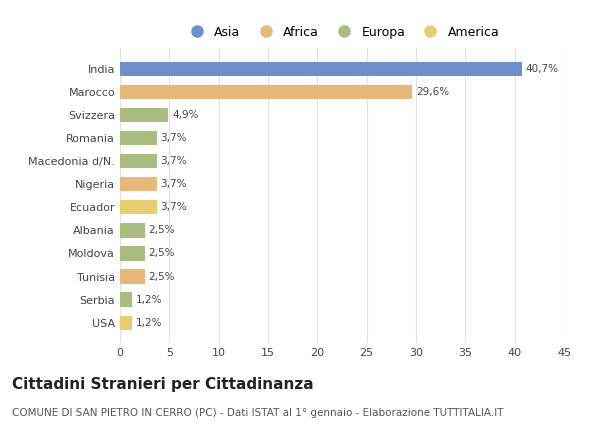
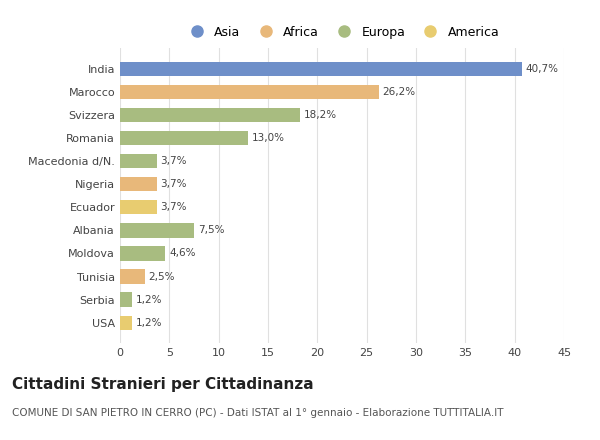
Marocco: 29,6% -> 26,2%
Svizzera: 4,9% -> 18,2%
Romania: 3,7% -> 13,0%
Albania: 2,5% -> 7,5%
Moldova: 2,5% -> 4,6%
